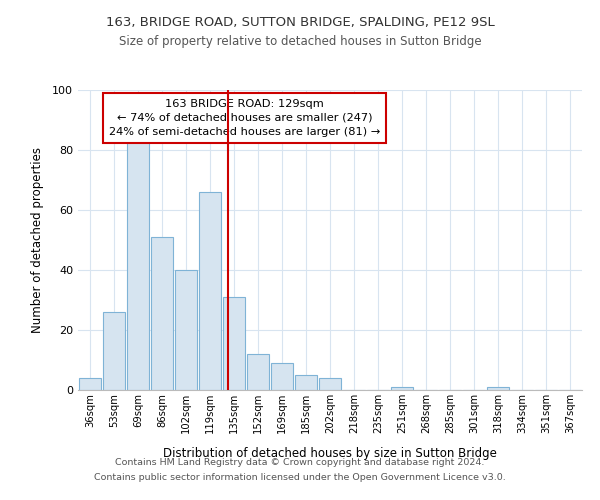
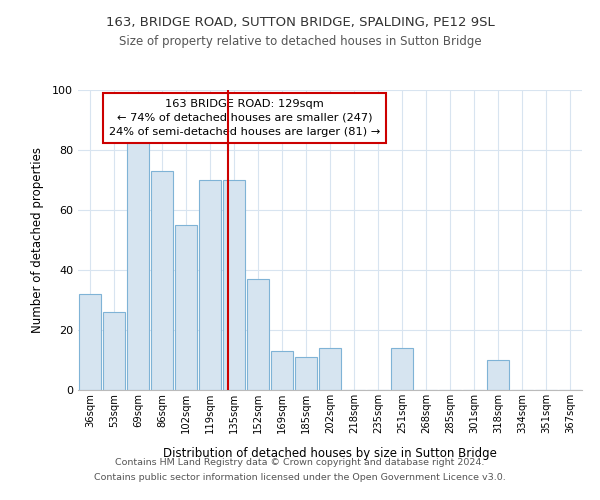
36sqm: 4 -> 32
86sqm: 51 -> 73
102sqm: 40 -> 55
119sqm: 66 -> 70
135sqm: 31 -> 70
152sqm: 12 -> 37
169sqm: 9 -> 13
185sqm: 5 -> 11
202sqm: 4 -> 14
251sqm: 1 -> 14
318sqm: 1 -> 10
